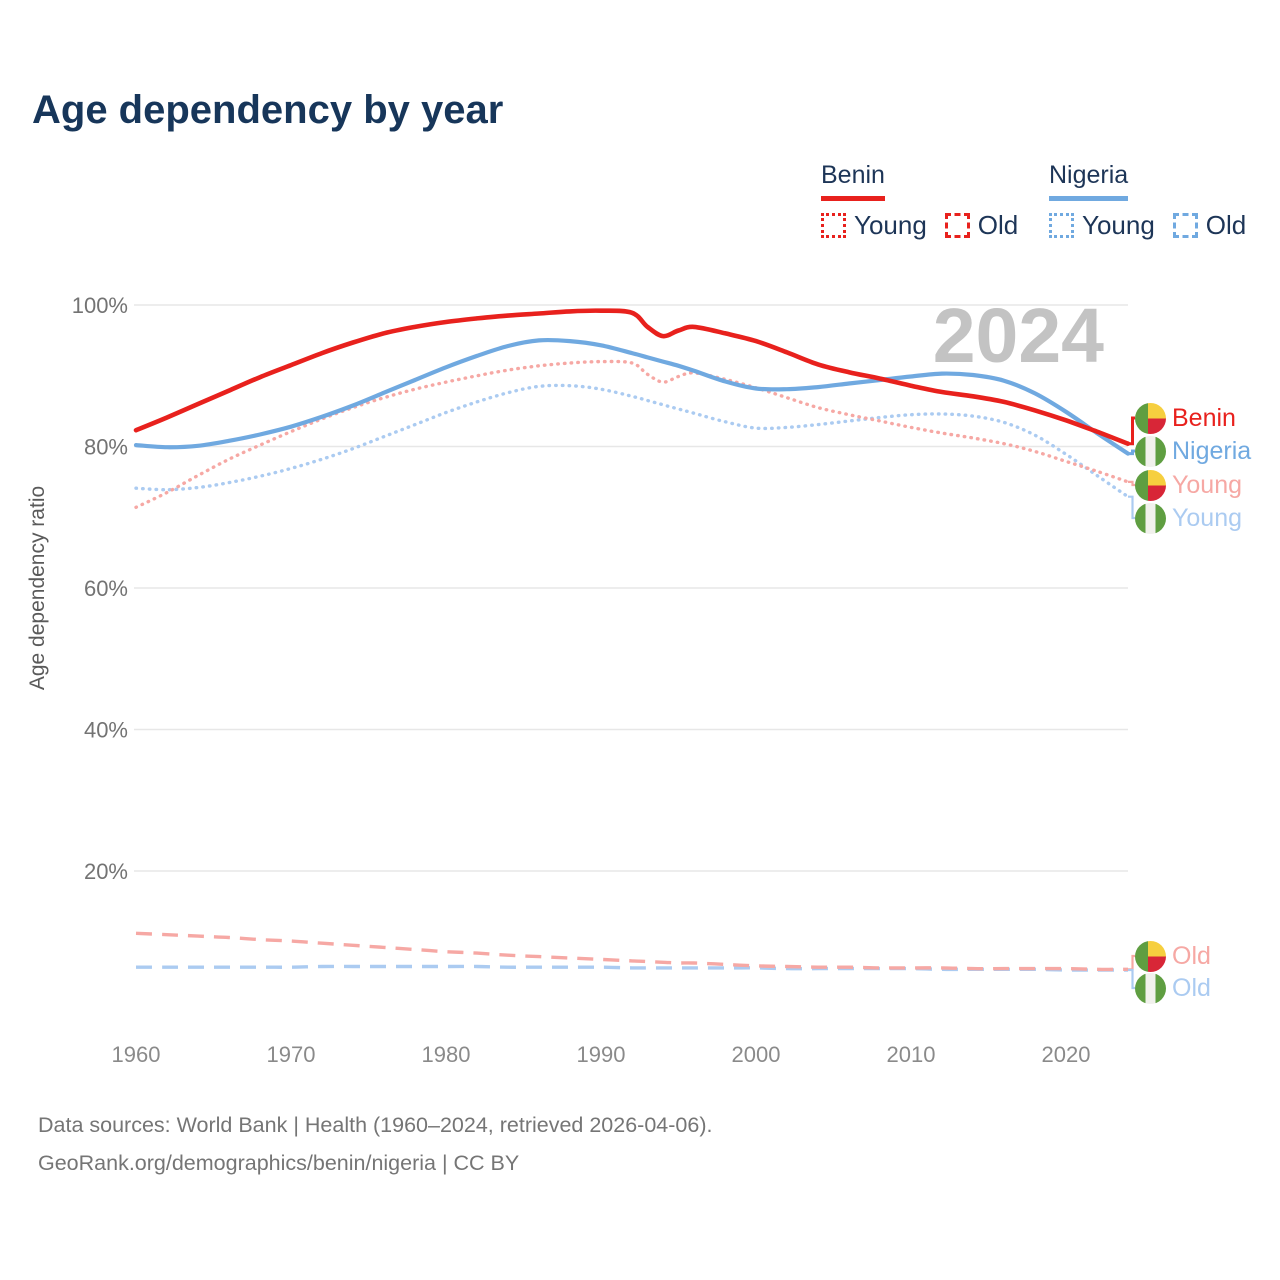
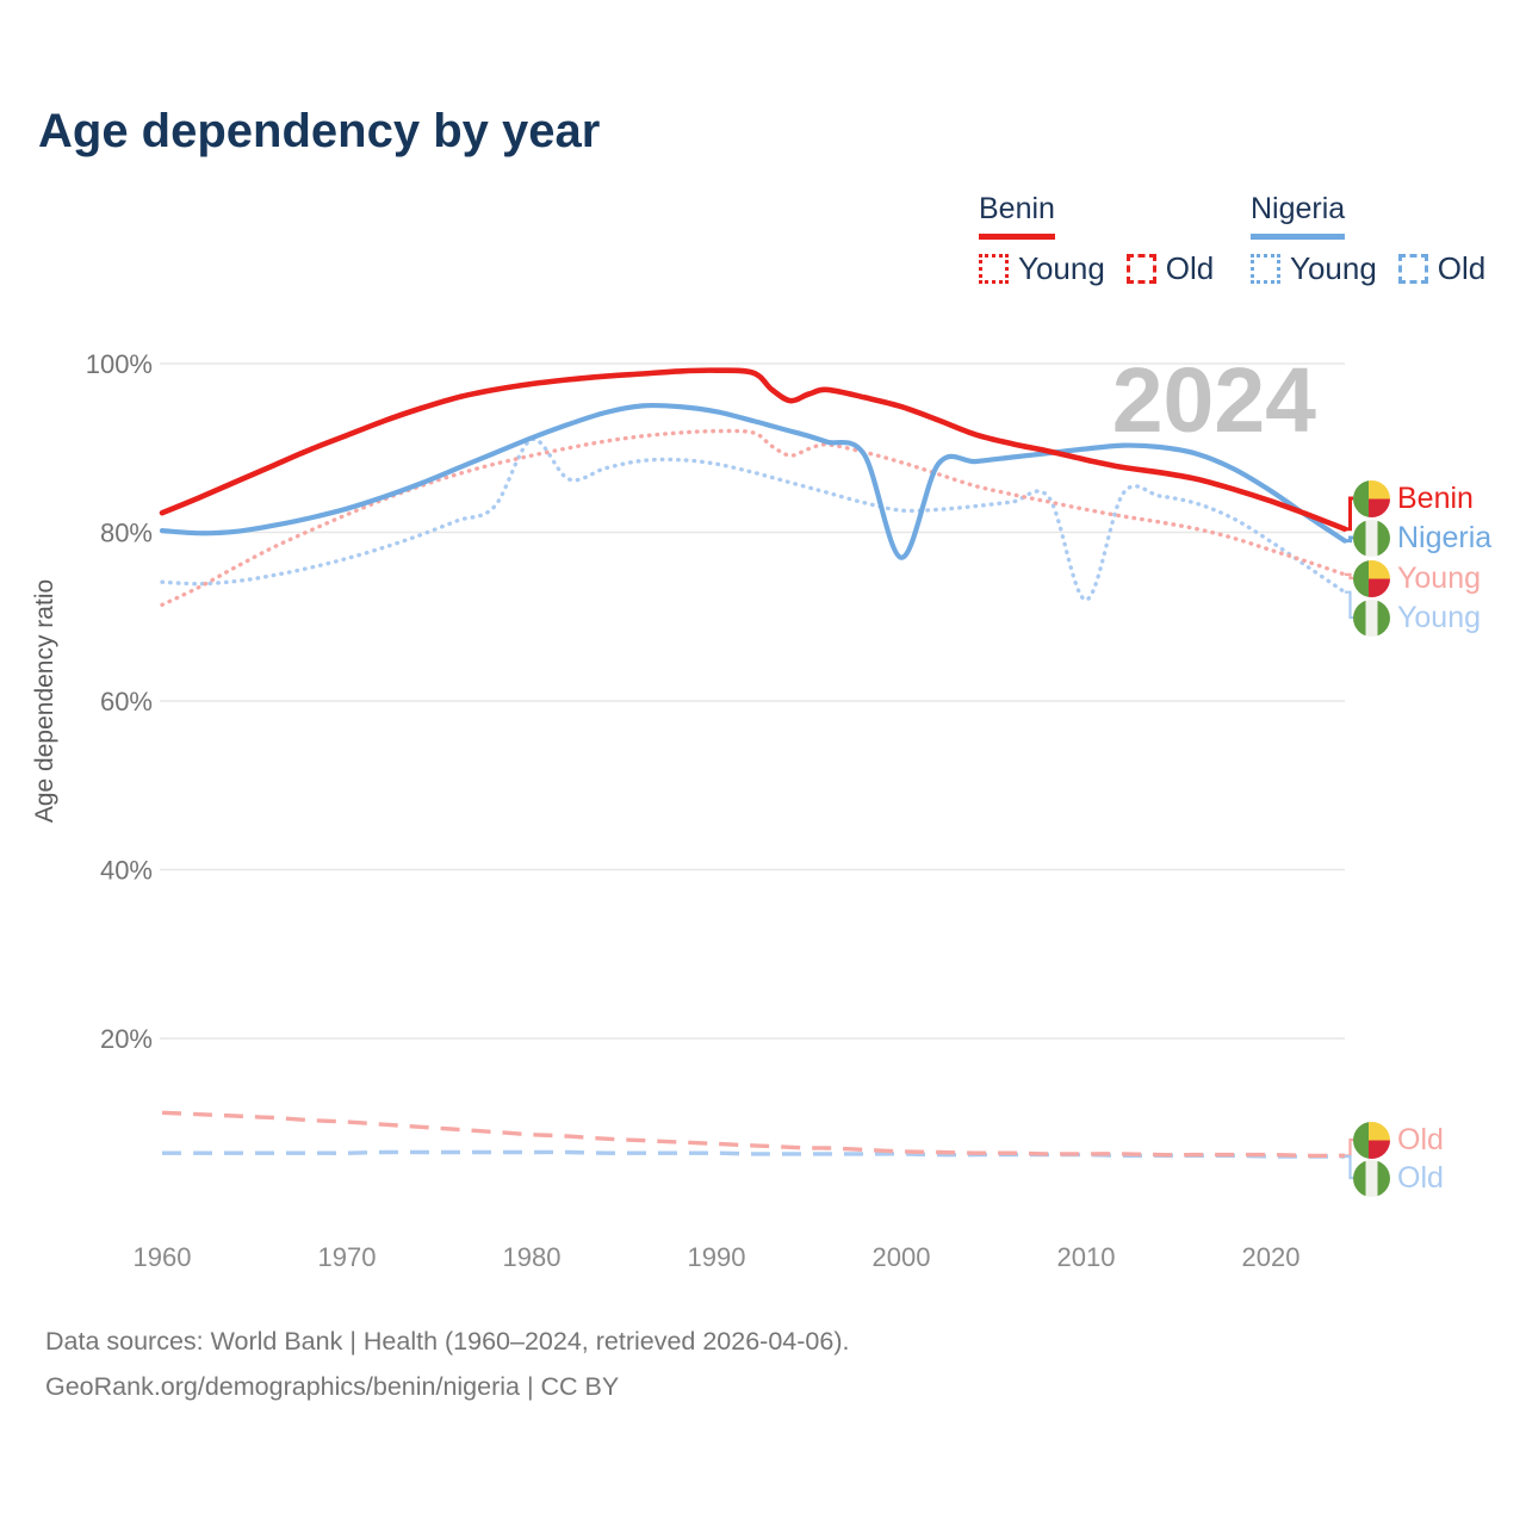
Nigeria Young/1980: 85% -> 91%
Nigeria/2000: 88% -> 77%
Nigeria Young/2010: 84% -> 72%
